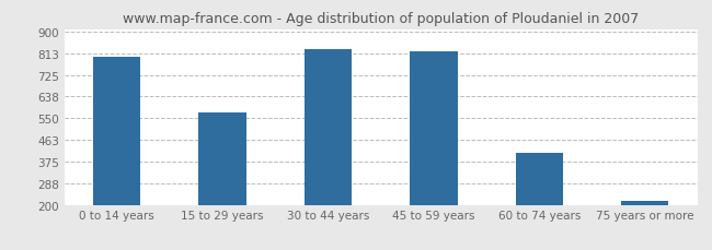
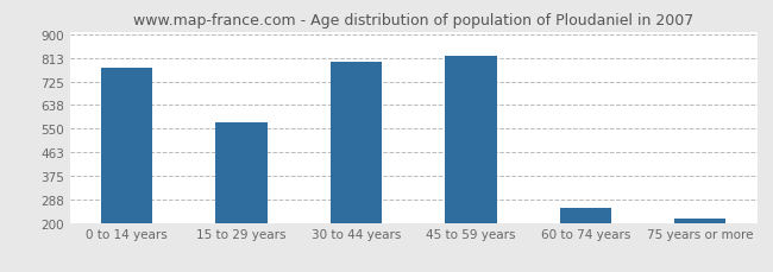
0 to 14 years: 800 -> 775
30 to 44 years: 827 -> 800
60 to 74 years: 408 -> 255
